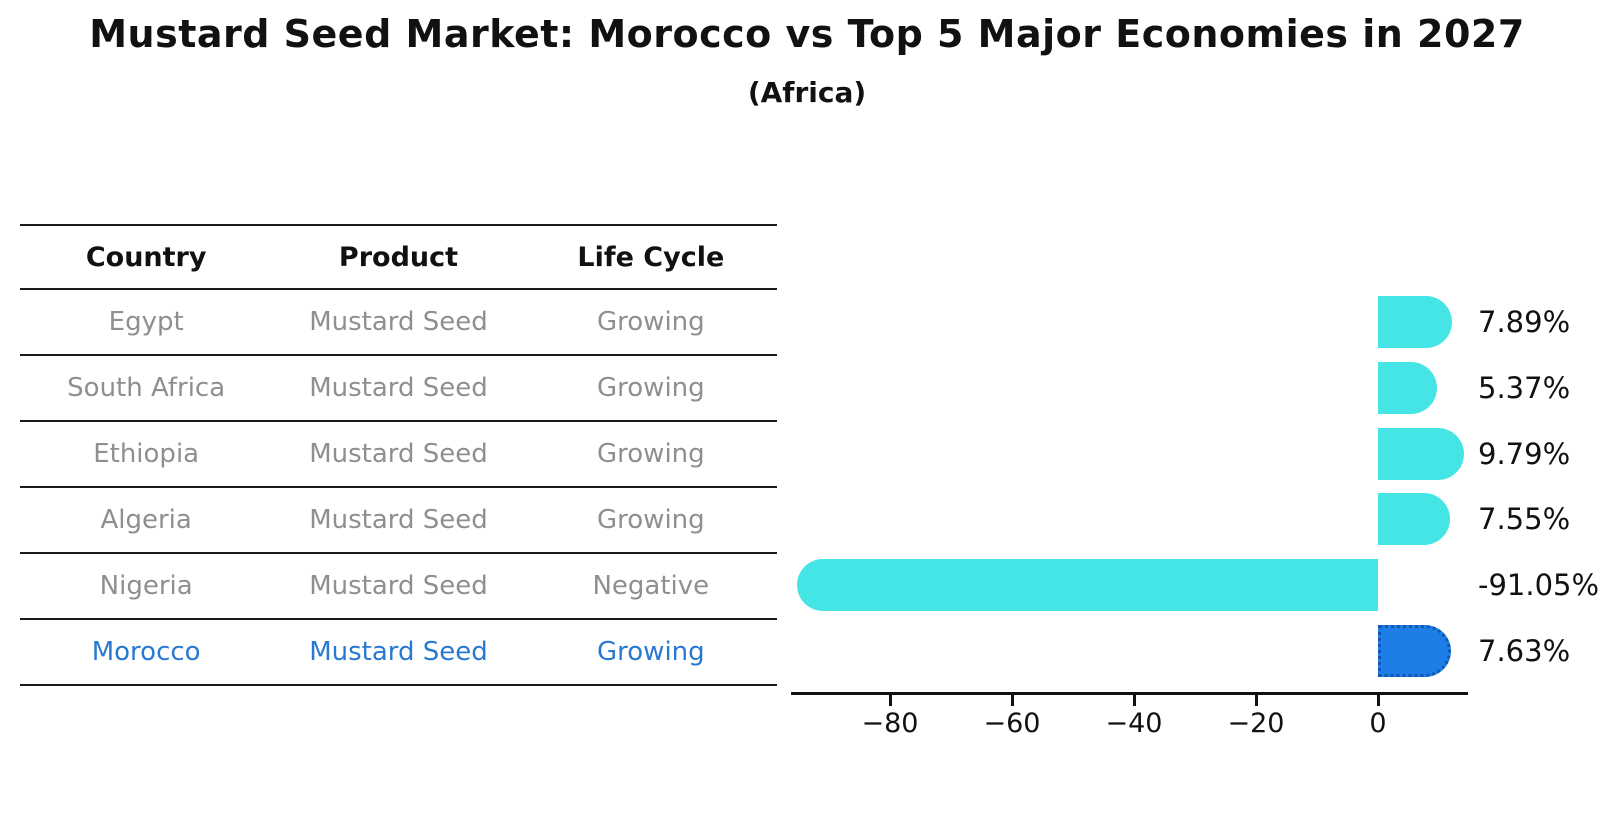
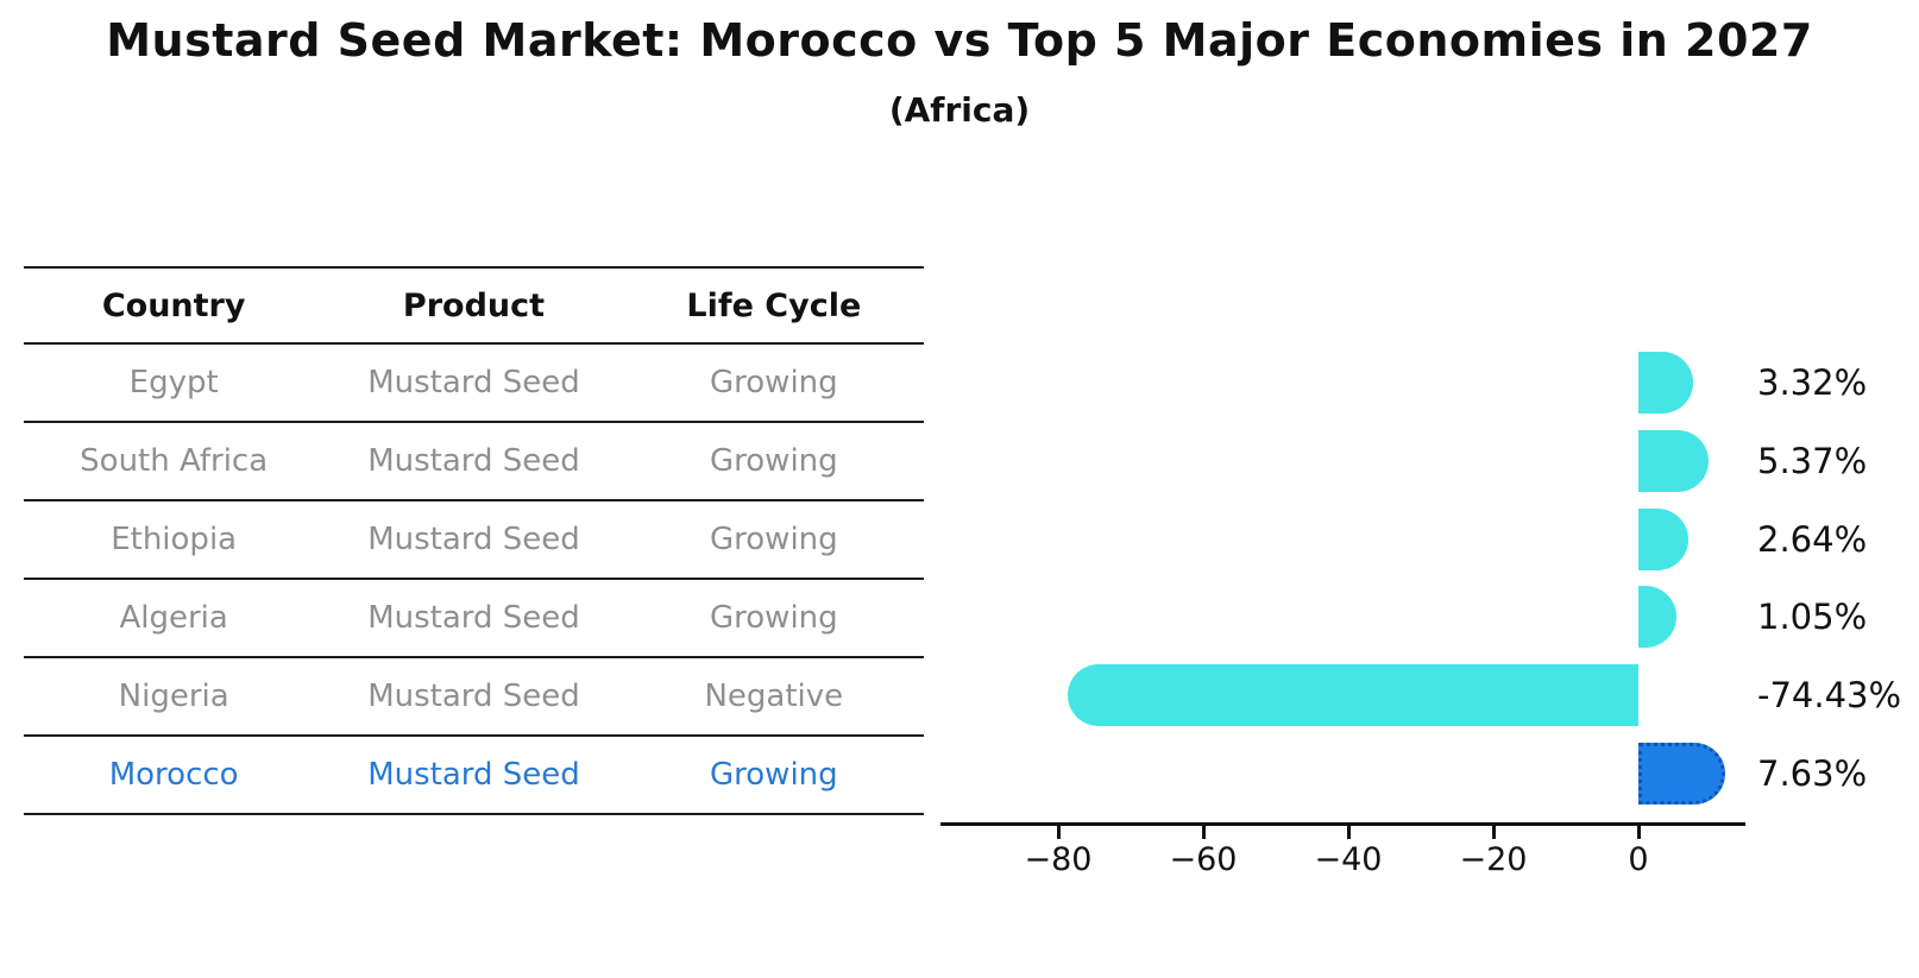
Egypt: 7.89% -> 3.32%
Ethiopia: 9.79% -> 2.64%
Algeria: 7.55% -> 1.05%
Nigeria: -91.05% -> -74.43%
